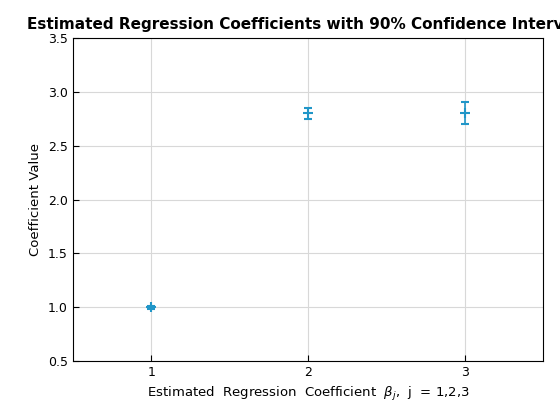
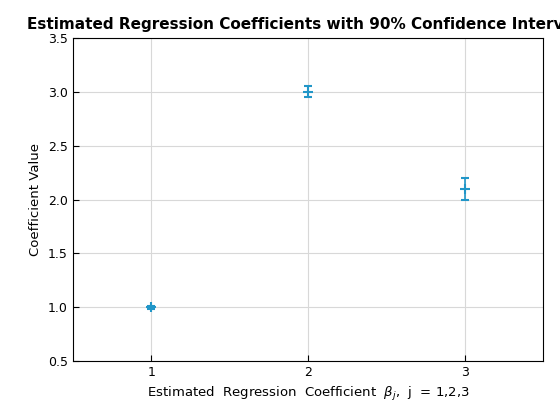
2: 2.8 -> 3.0
3: 2.8 -> 2.1
